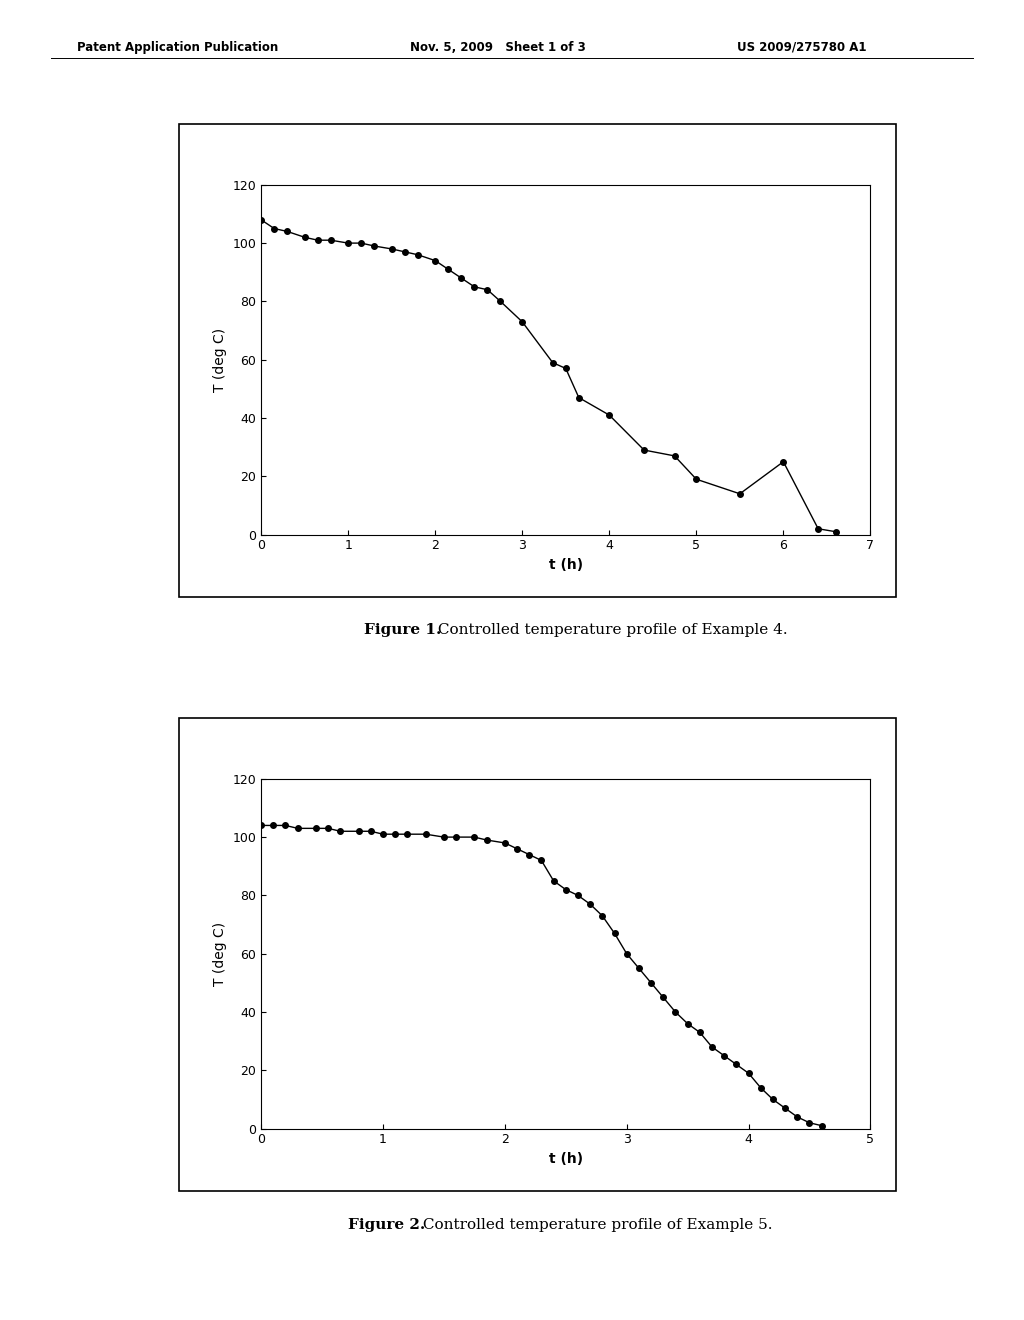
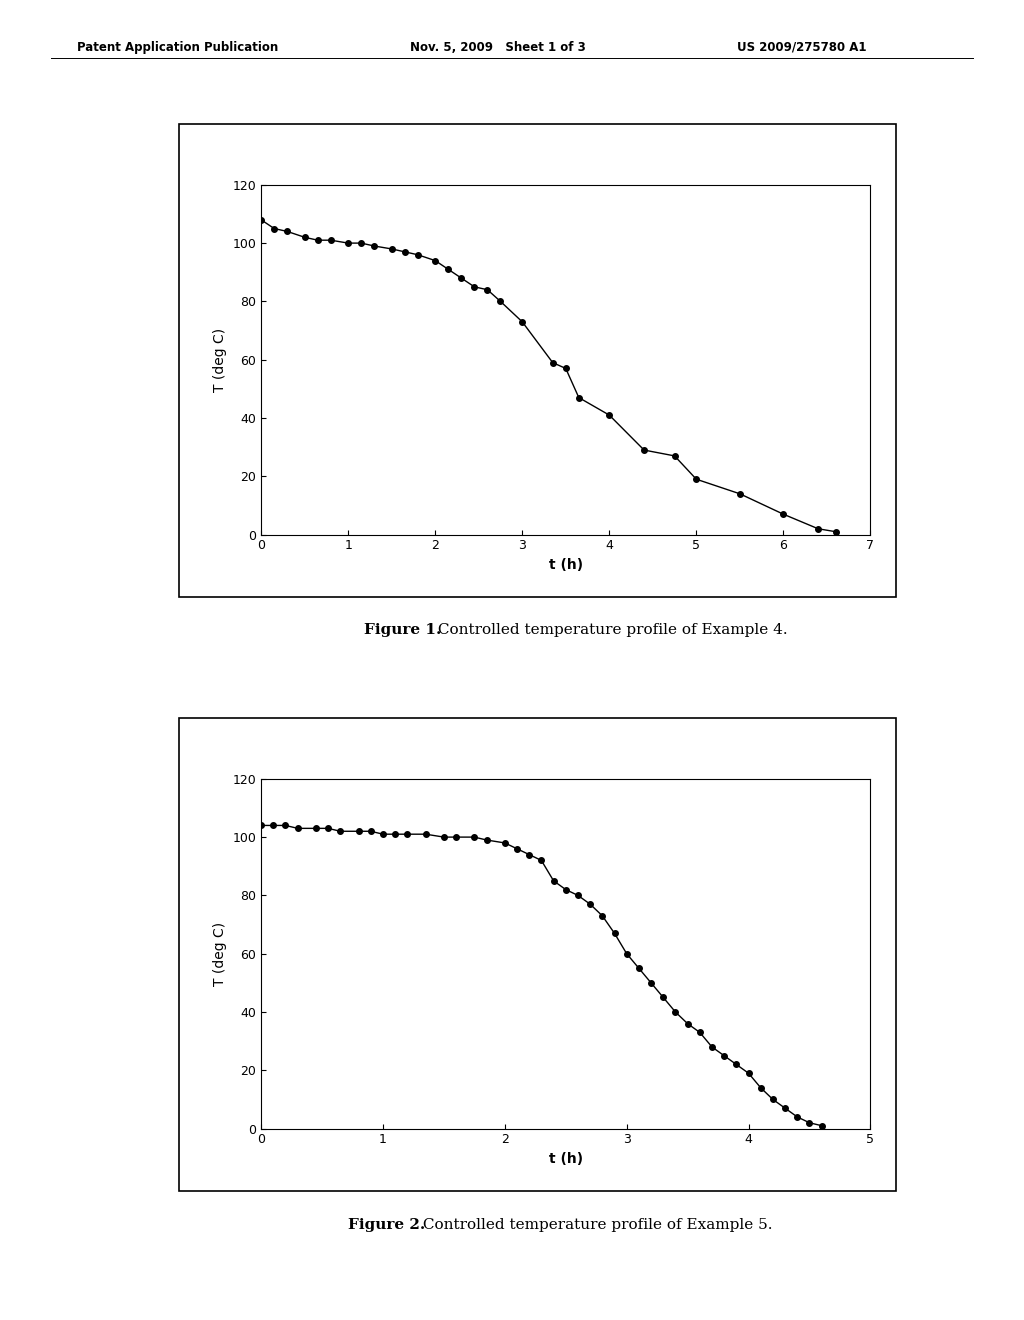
6: 25 -> 7
